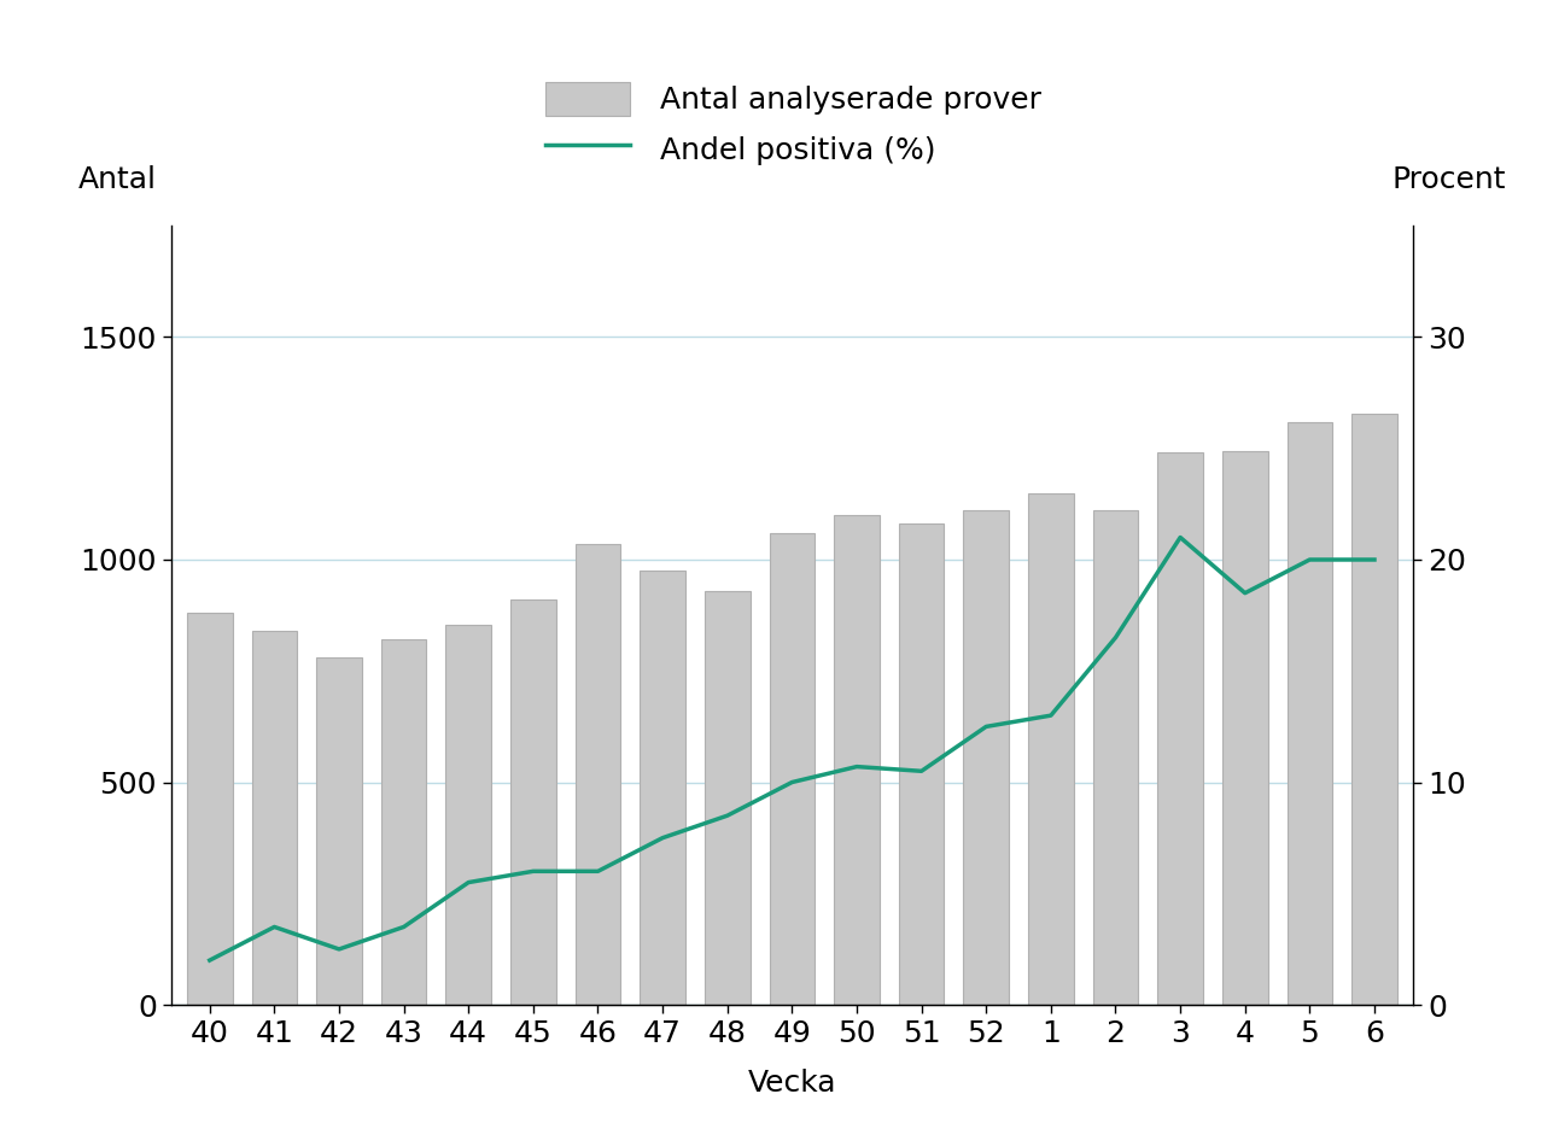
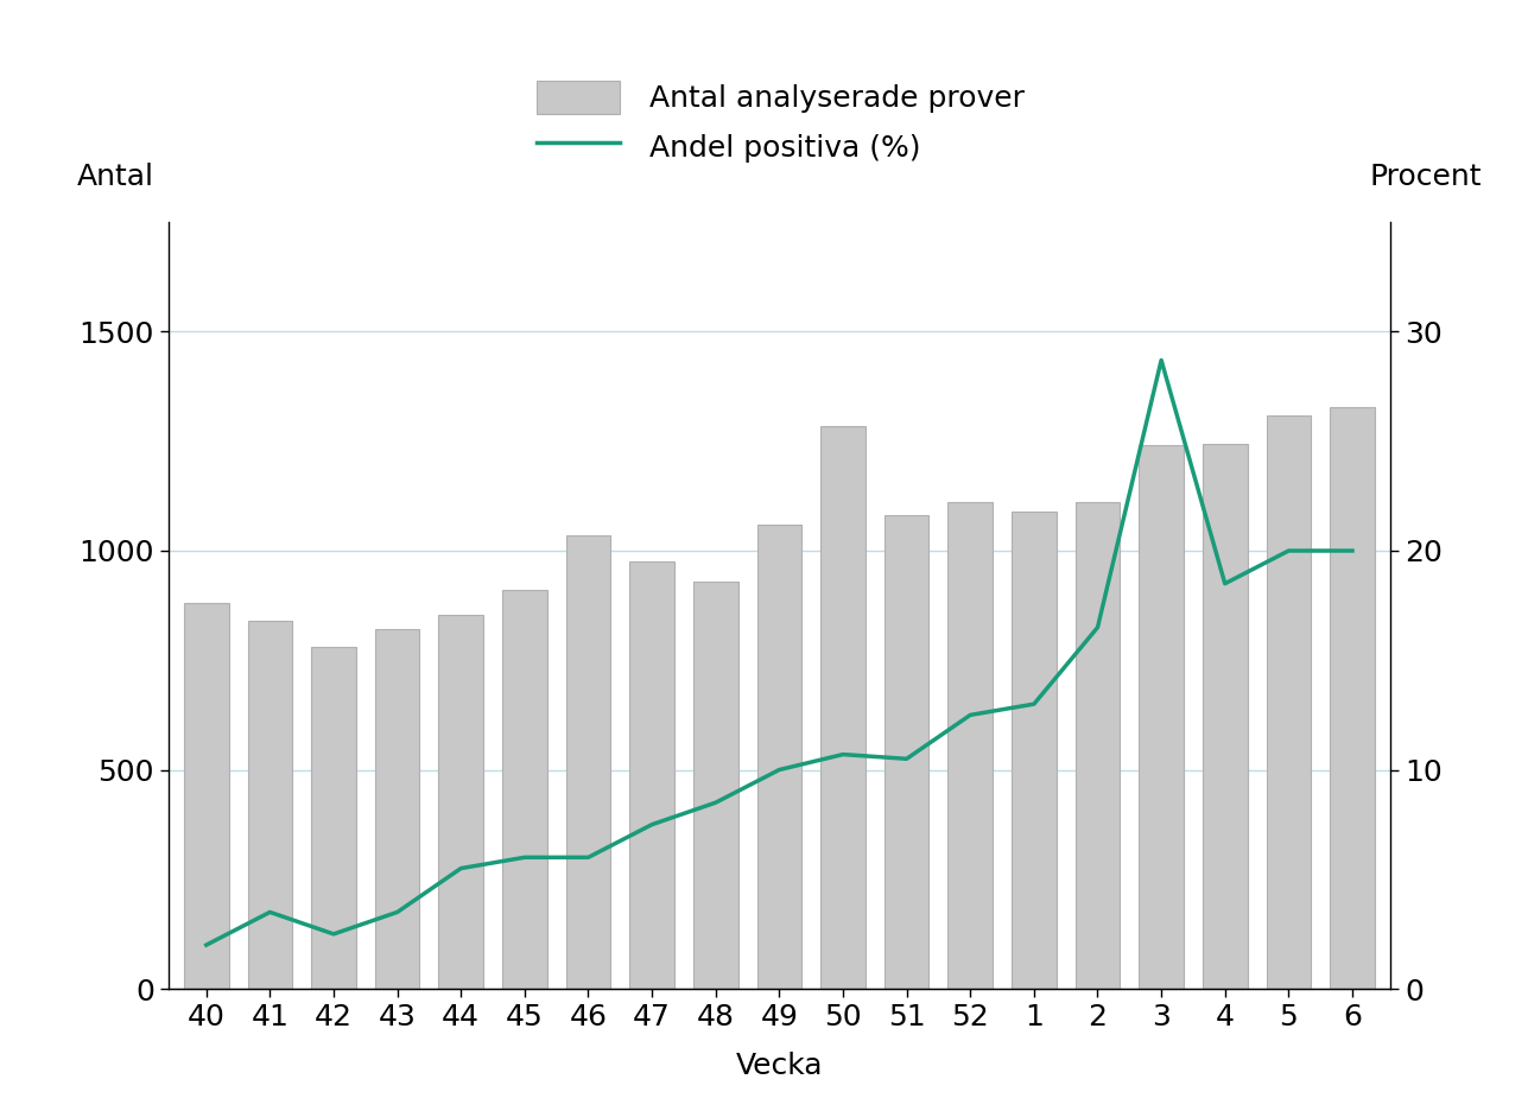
Antal analyserade prover/50: 1100 -> 1285
Antal analyserade prover/1: 1150 -> 1090
Andel positiva (%)/3: 21.0 -> 28.7
